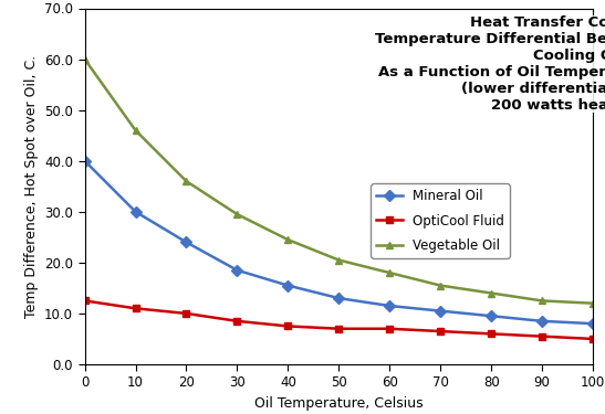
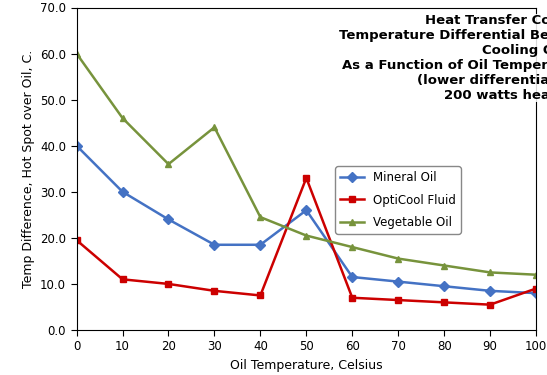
OptiCool Fluid/0: 12.5 -> 19.5
Vegetable Oil/30: 29.5 -> 44.0
Mineral Oil/40: 15.5 -> 18.5
Mineral Oil/50: 13.0 -> 26.0
OptiCool Fluid/50: 7.0 -> 33.0
OptiCool Fluid/100: 5.0 -> 9.0
